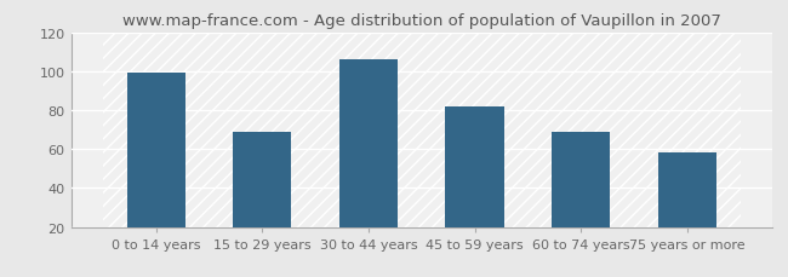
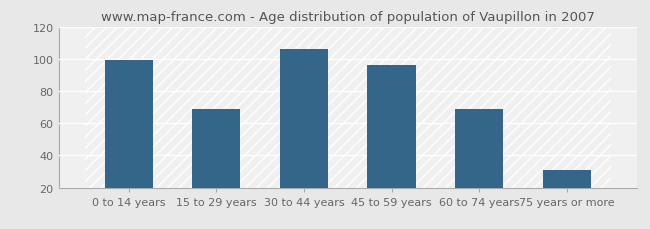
45 to 59 years: 82 -> 96
75 years or more: 58 -> 31
